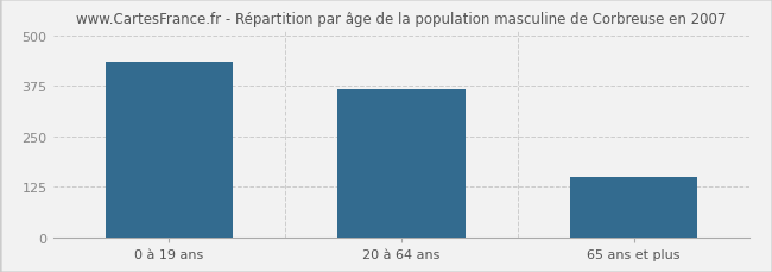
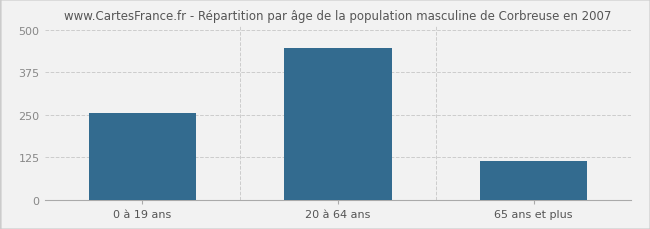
0 à 19 ans: 435 -> 255
20 à 64 ans: 365 -> 445
65 ans et plus: 150 -> 115
